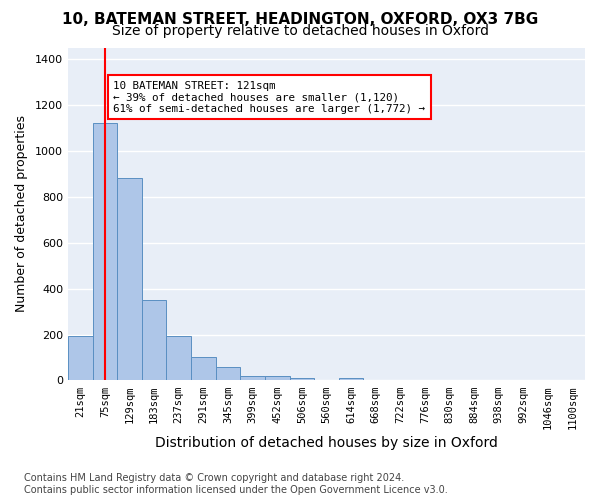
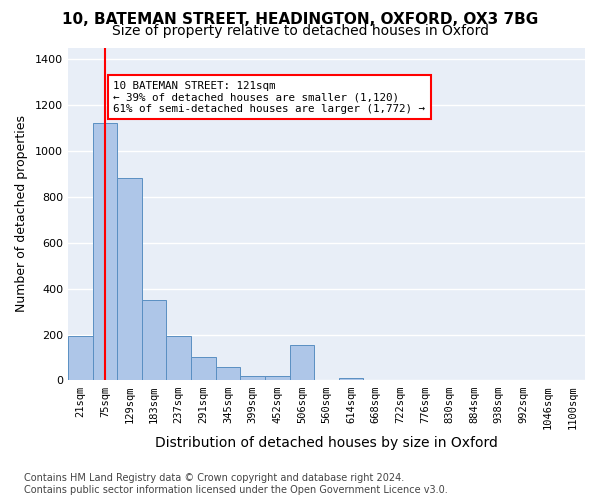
506sqm: 12 -> 155
